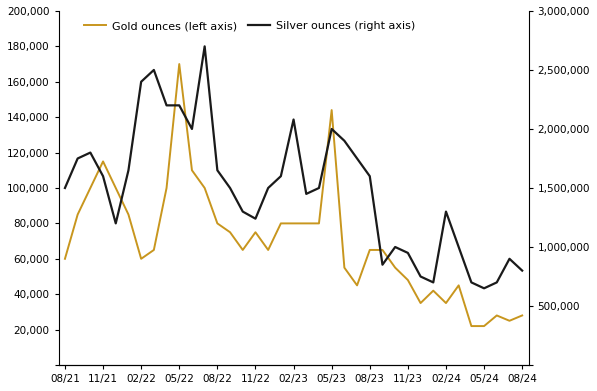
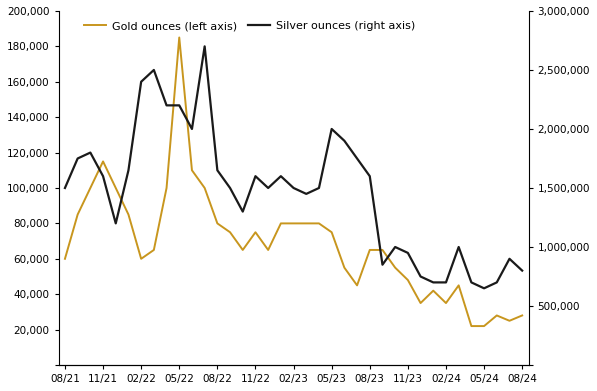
Gold ounces (left axis)/05/22: 170,000 -> 185,000
Silver ounces (right axis)/11/22: 1,240,000 -> 1,600,000
Silver ounces (right axis)/02/23: 2,080,000 -> 1,500,000
Gold ounces (left axis)/05/23: 144,000 -> 75,000
Silver ounces (right axis)/02/24: 1,300,000 -> 700,000
